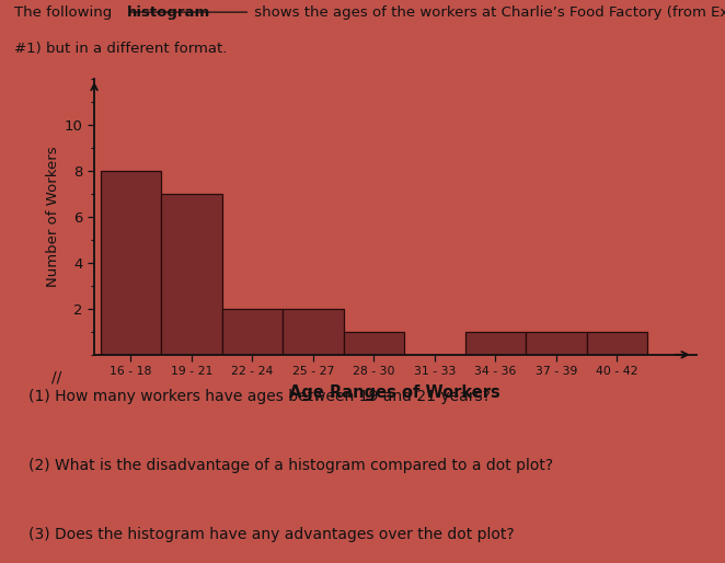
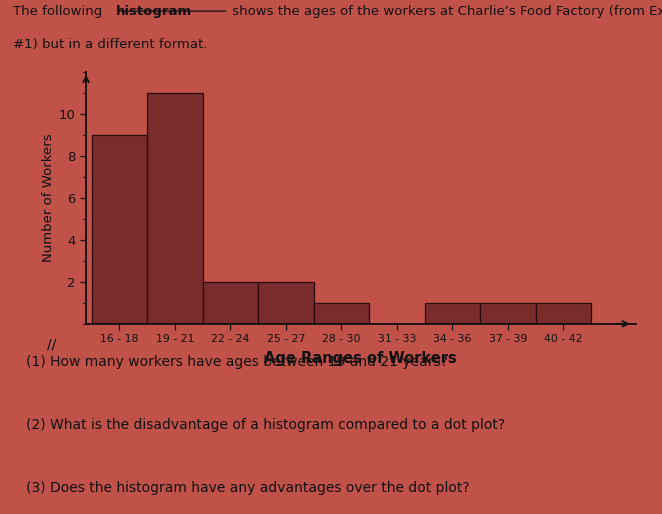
16 - 18: 8 -> 9
19 - 21: 7 -> 11
